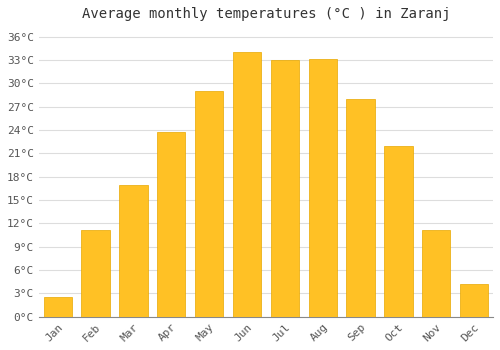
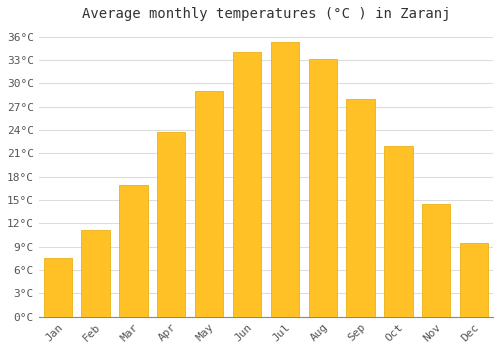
Jan: 2.6°C -> 7.5°C
Jul: 33.0°C -> 35.3°C
Nov: 11.2°C -> 14.5°C
Dec: 4.2°C -> 9.5°C
